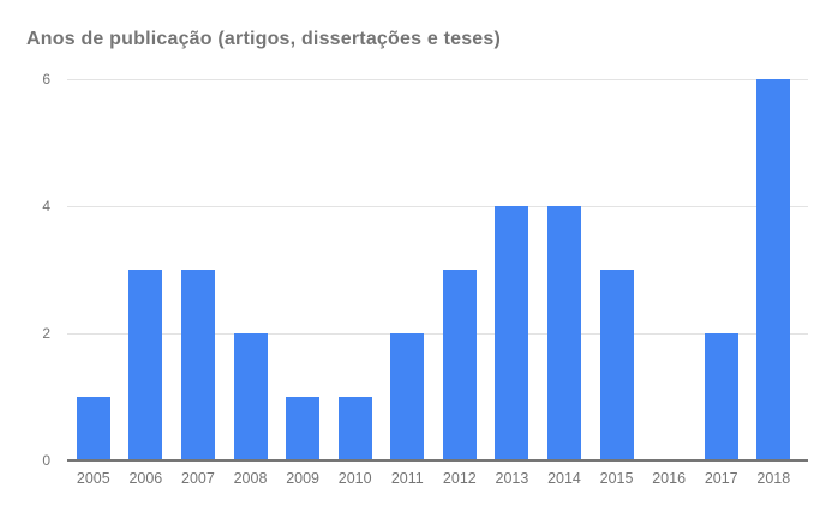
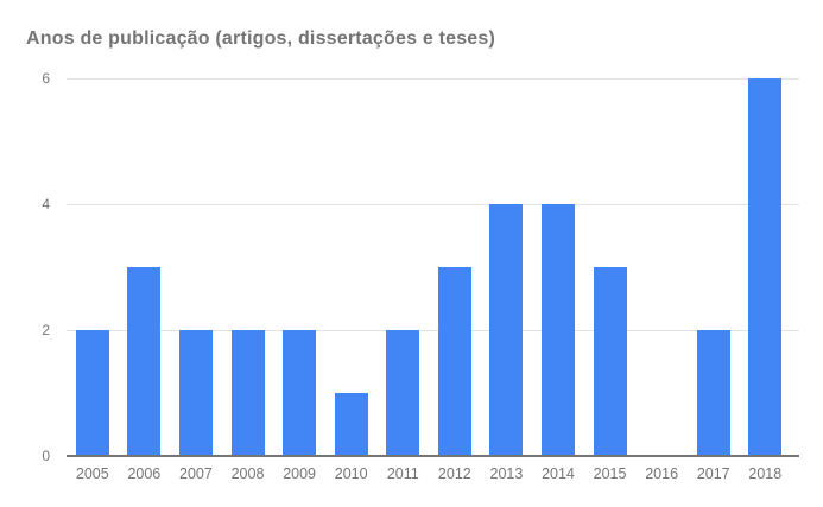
2005: 1 -> 2
2007: 3 -> 2
2009: 1 -> 2
